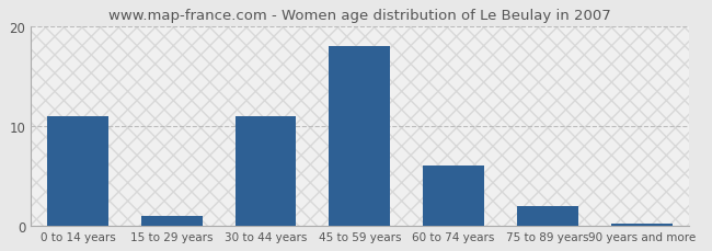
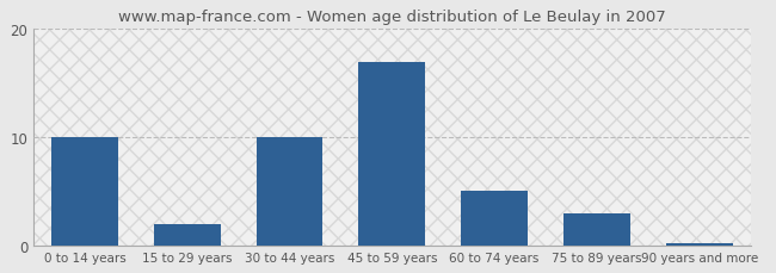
0 to 14 years: 11.0 -> 10.0
15 to 29 years: 1.0 -> 2.0
30 to 44 years: 11.0 -> 10.0
45 to 59 years: 18.0 -> 17.0
60 to 74 years: 6.0 -> 5.0
75 to 89 years: 2.0 -> 3.0
